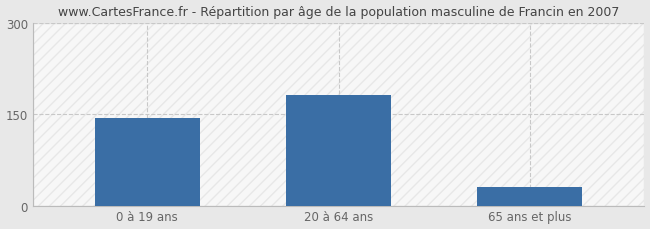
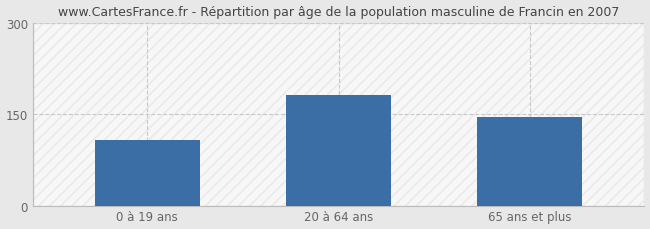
0 à 19 ans: 143 -> 108
65 ans et plus: 30 -> 146
